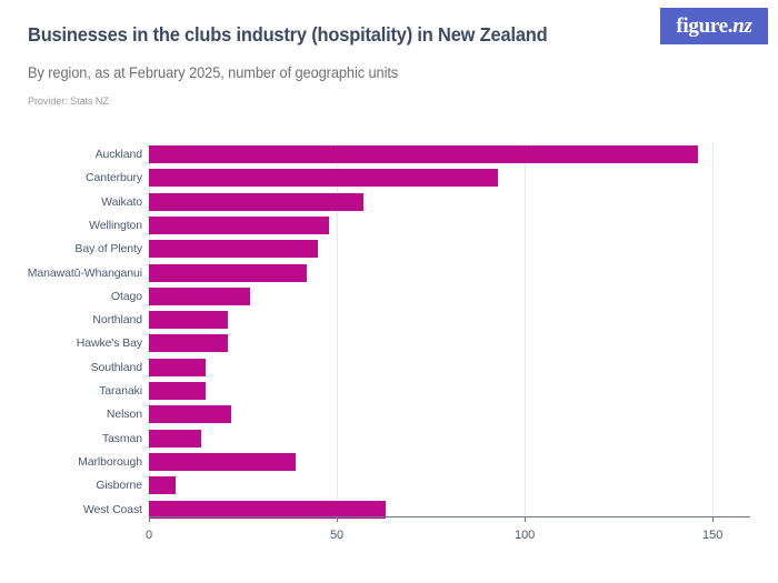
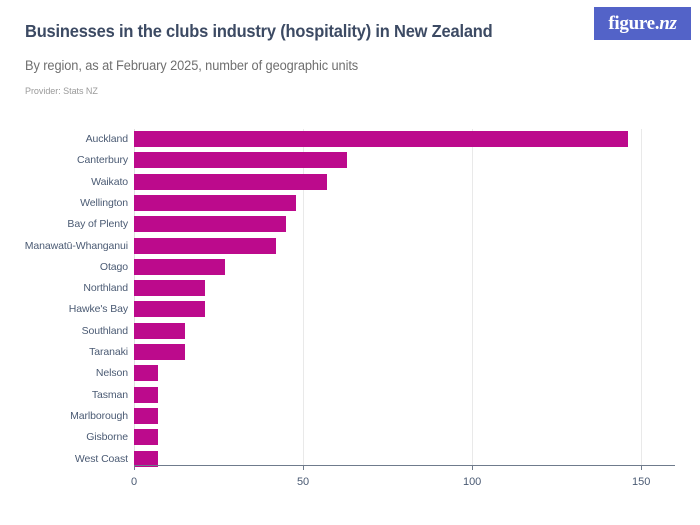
Canterbury: 93 -> 63
Nelson: 22 -> 7
Tasman: 14 -> 7
Marlborough: 39 -> 7
West Coast: 63 -> 7
